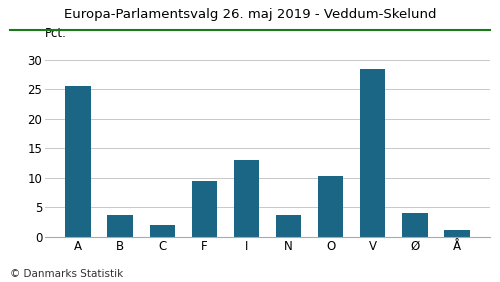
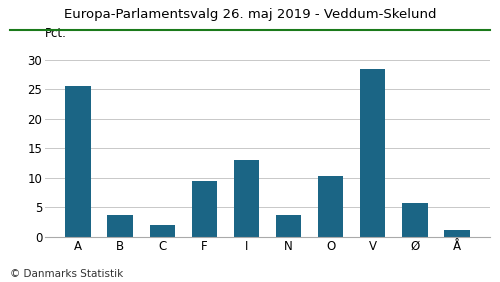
Ø: 4.1 -> 5.8
